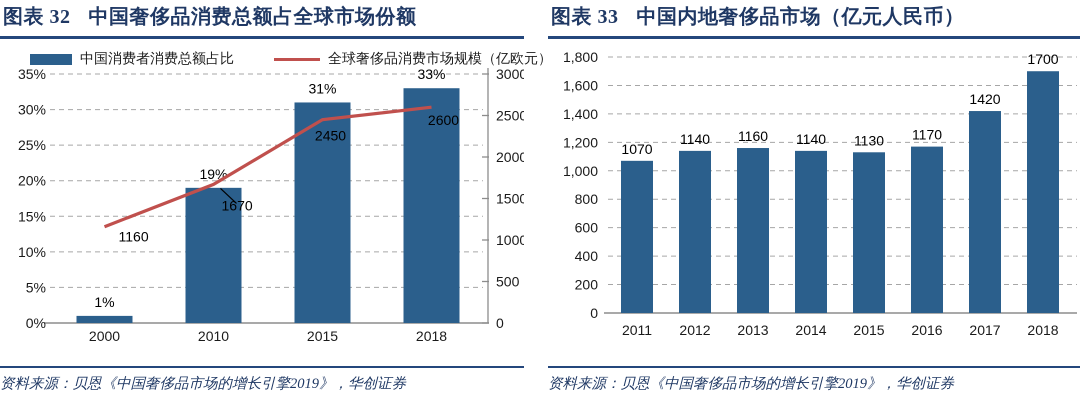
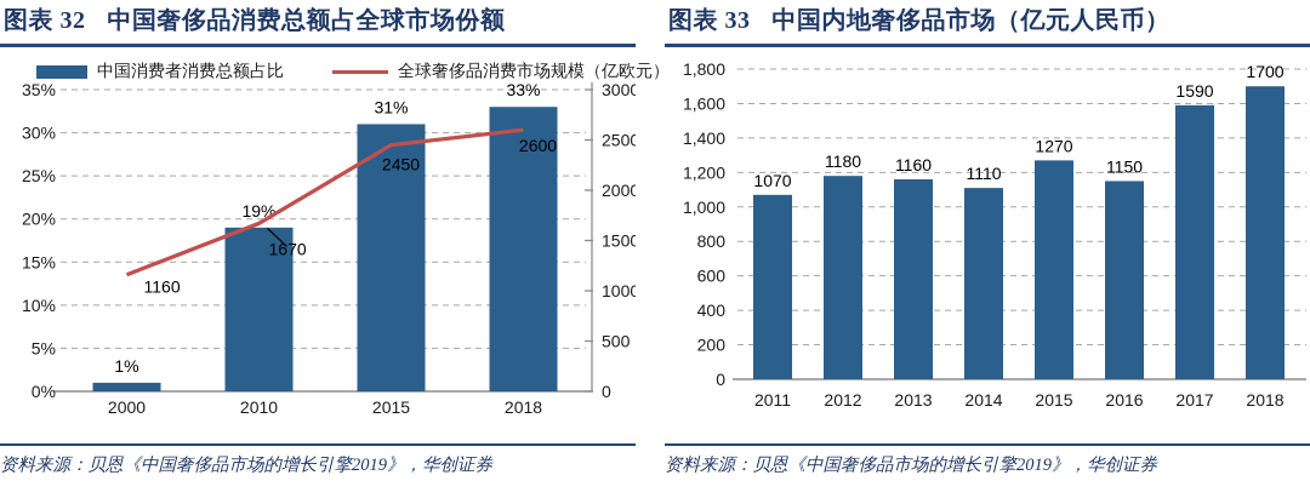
中国内地奢侈品市场（亿元人民币）/2012: 1140 -> 1180
中国内地奢侈品市场（亿元人民币）/2014: 1140 -> 1110
中国内地奢侈品市场（亿元人民币）/2015: 1130 -> 1270
中国内地奢侈品市场（亿元人民币）/2016: 1170 -> 1150
中国内地奢侈品市场（亿元人民币）/2017: 1420 -> 1590
